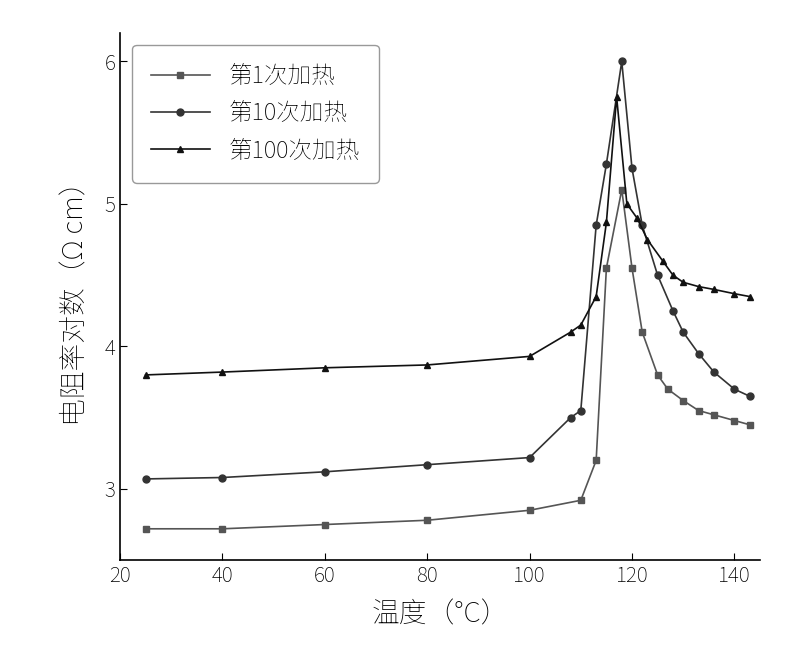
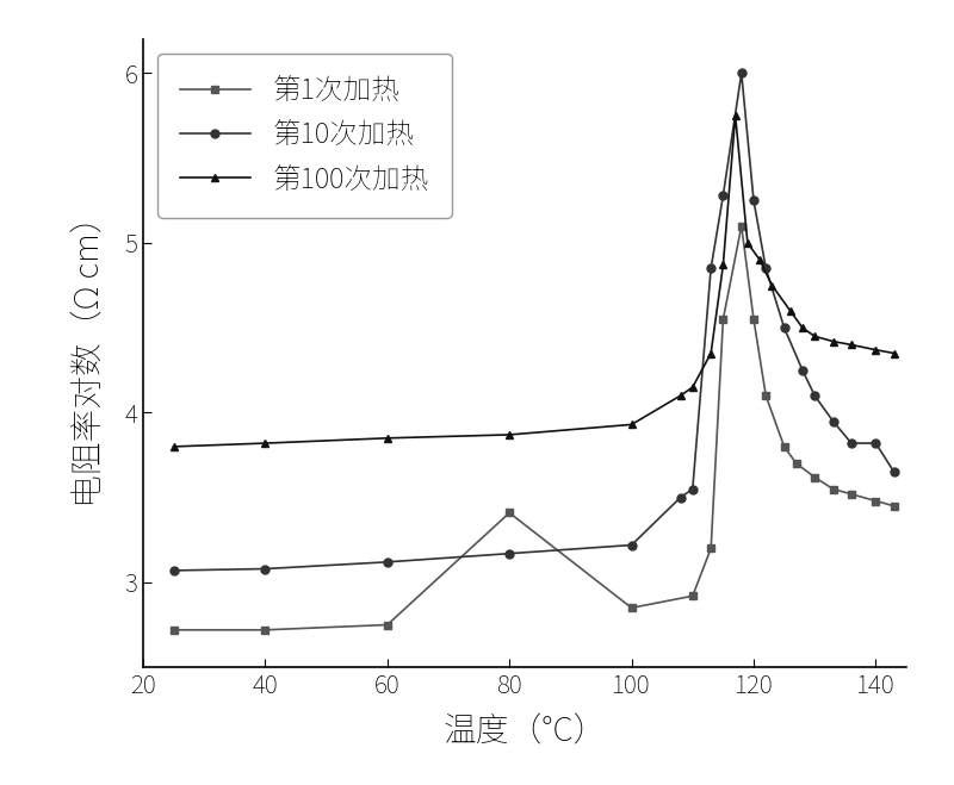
第1次加热/80: 2.78 -> 3.41
第10次加热/140: 3.70 -> 3.82
